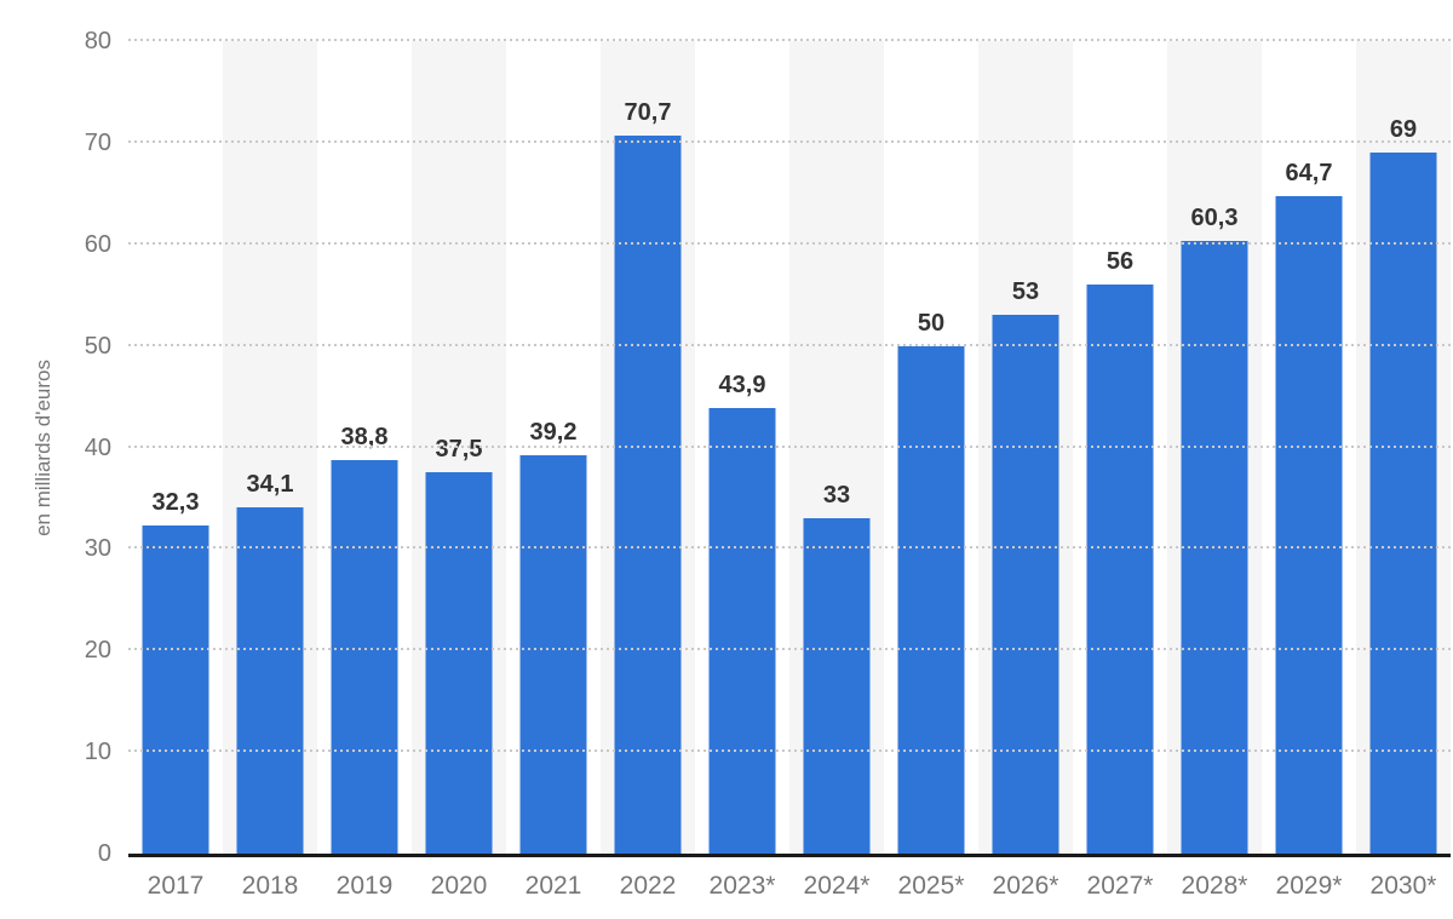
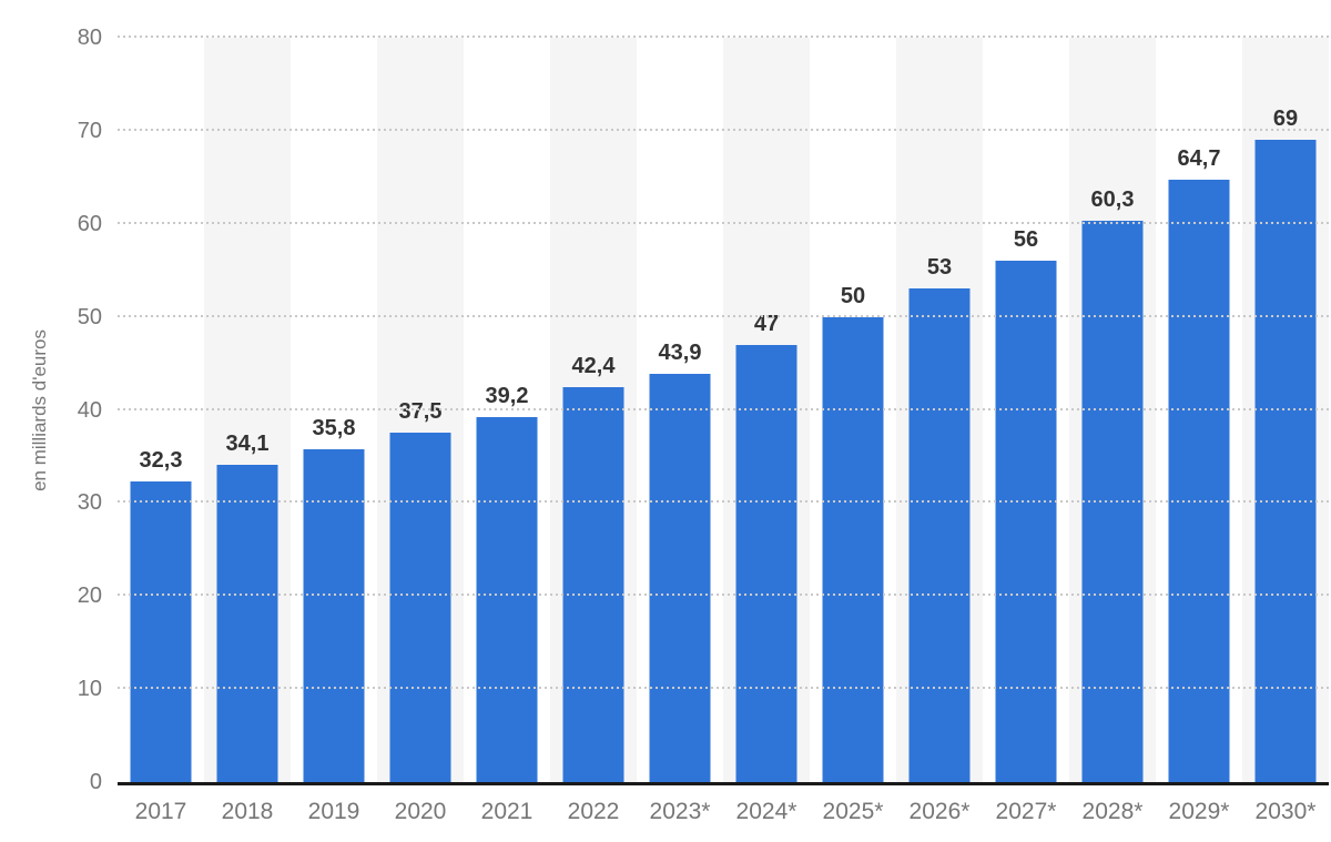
2019: 38,8 -> 35,8
2022: 70,7 -> 42,4
2024*: 33 -> 47
